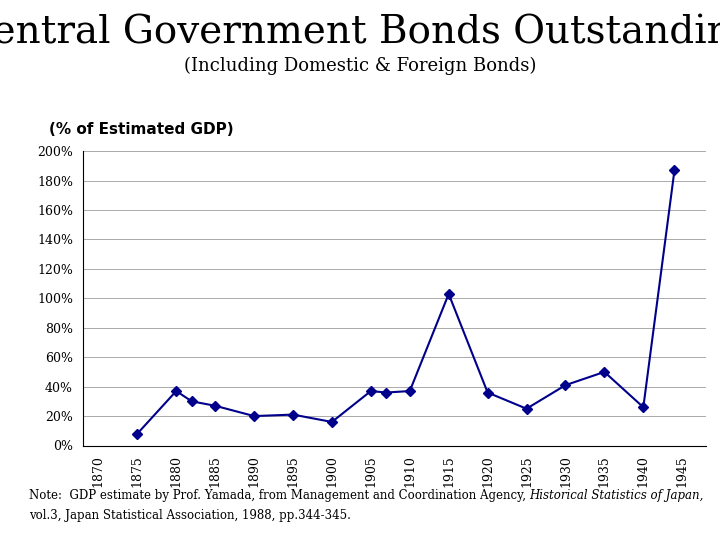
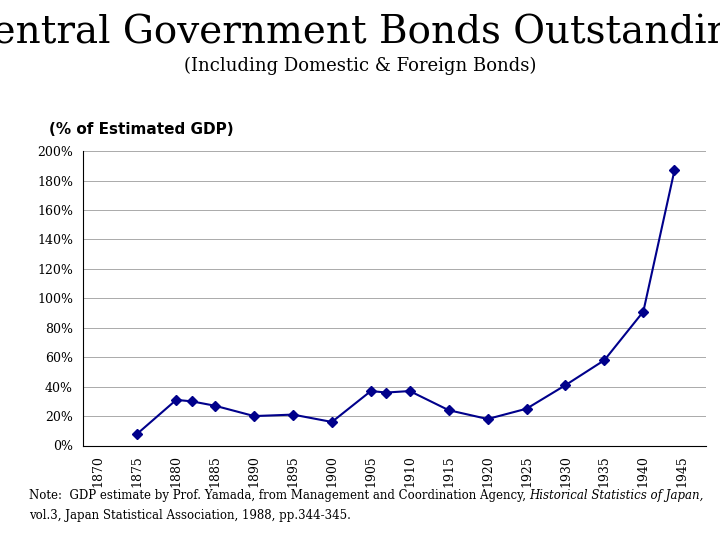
1880: 37% -> 31%
1915: 103% -> 24%
1920: 36% -> 18%
1935: 50% -> 58%
1940: 26% -> 91%
